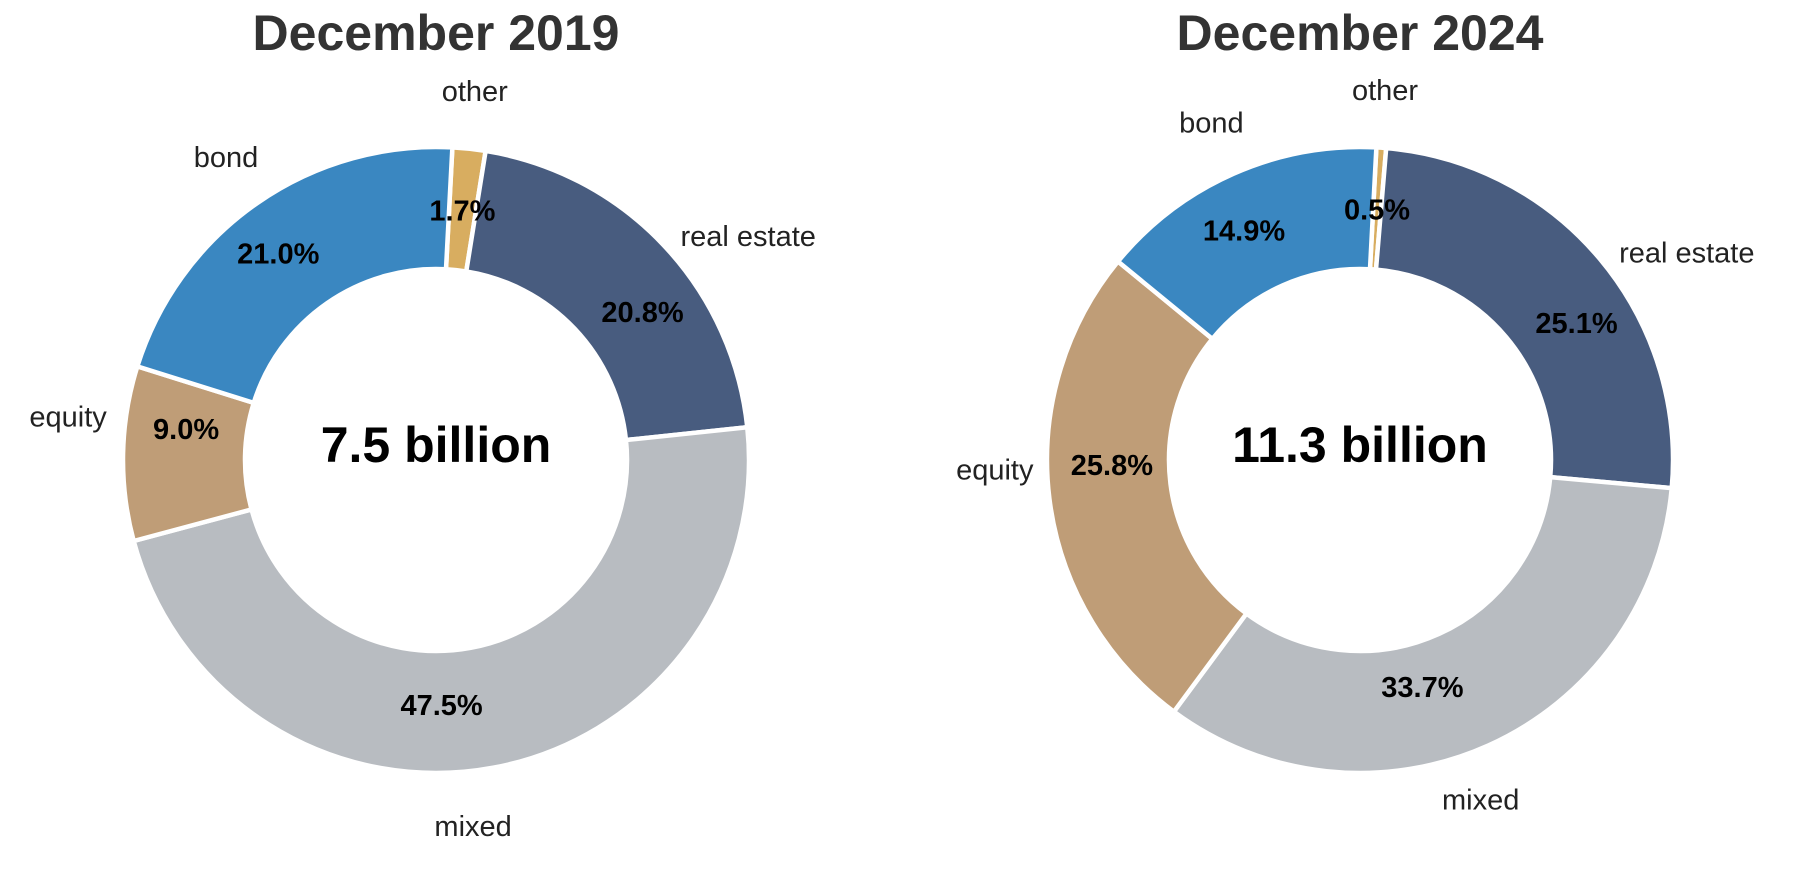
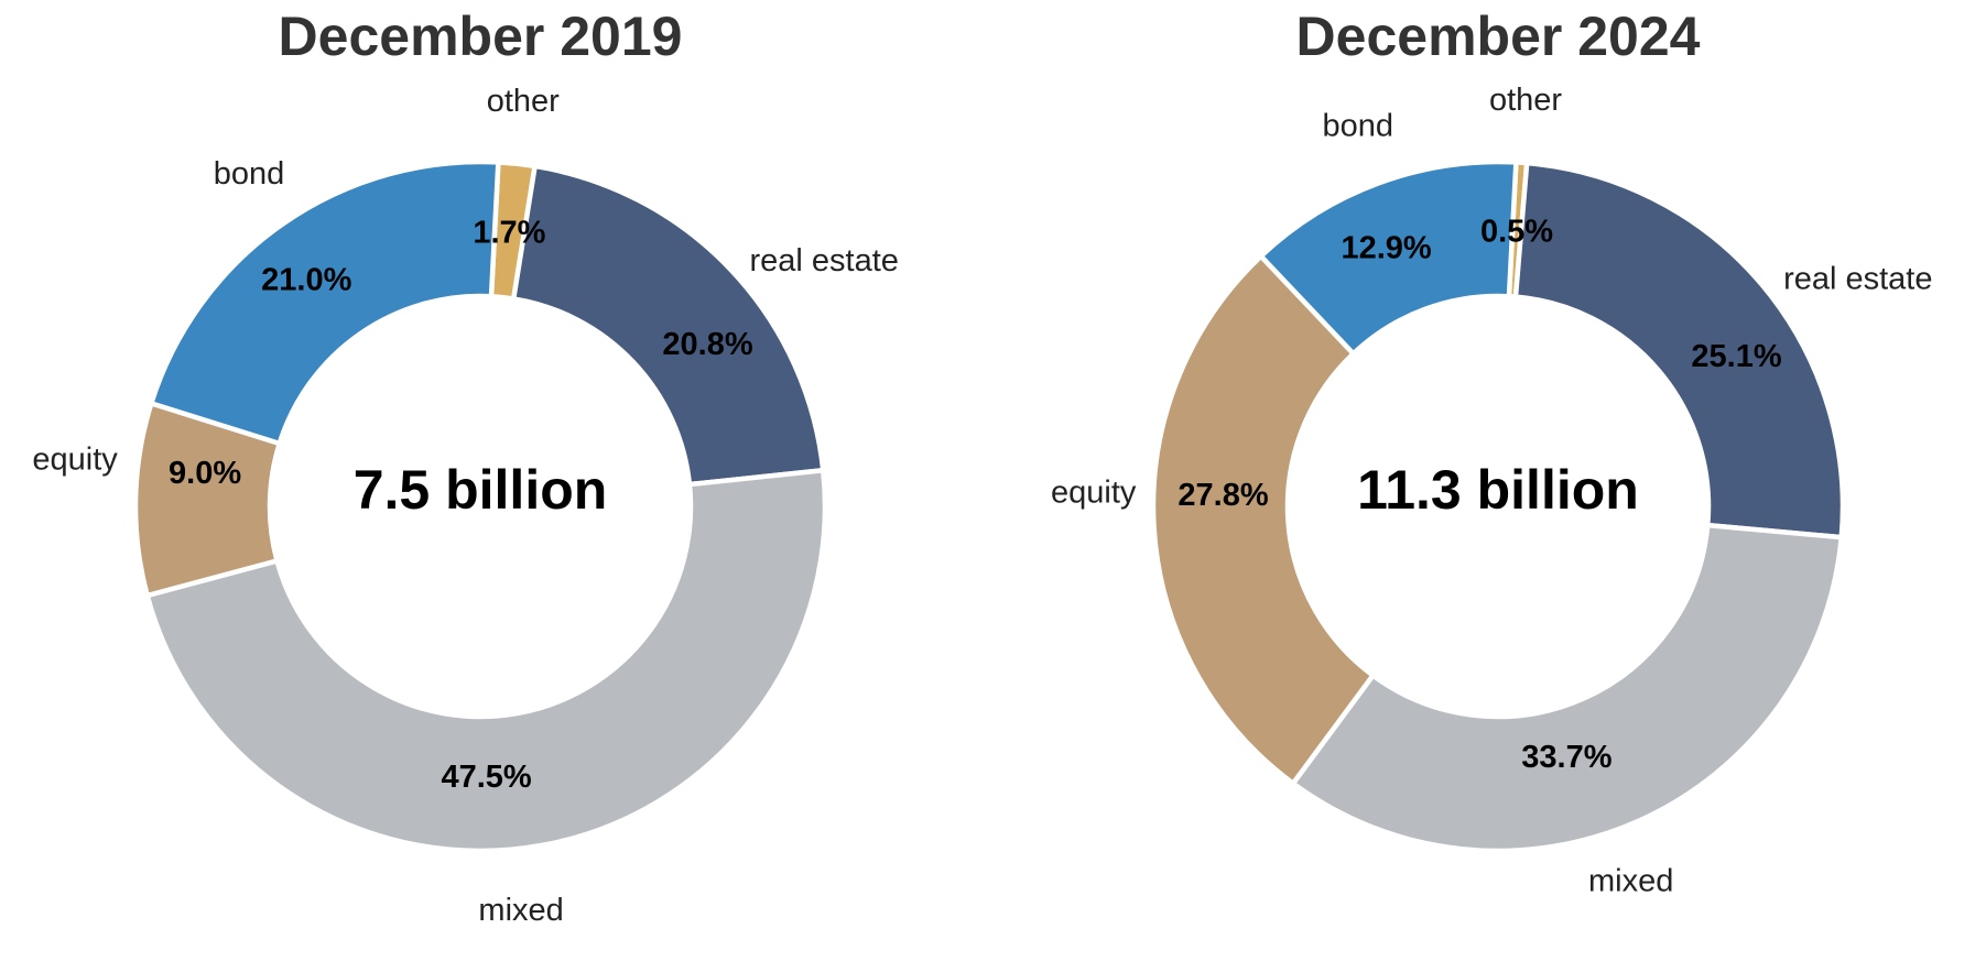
December 2024/equity: 25.8% -> 27.8%
December 2024/bond: 14.9% -> 12.9%
